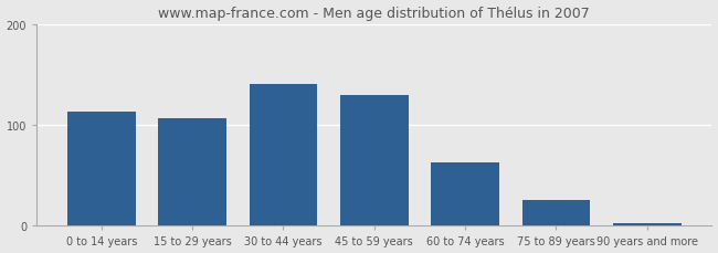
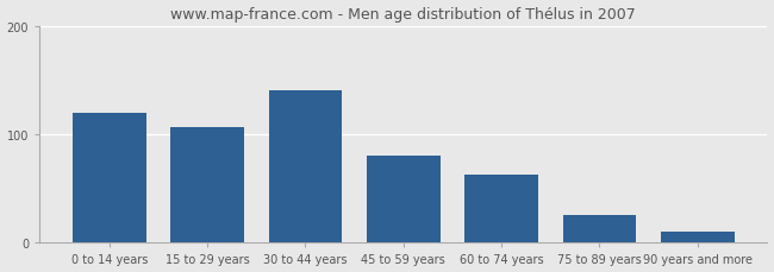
0 to 14 years: 113 -> 120
45 to 59 years: 130 -> 80
90 years and more: 3 -> 10
